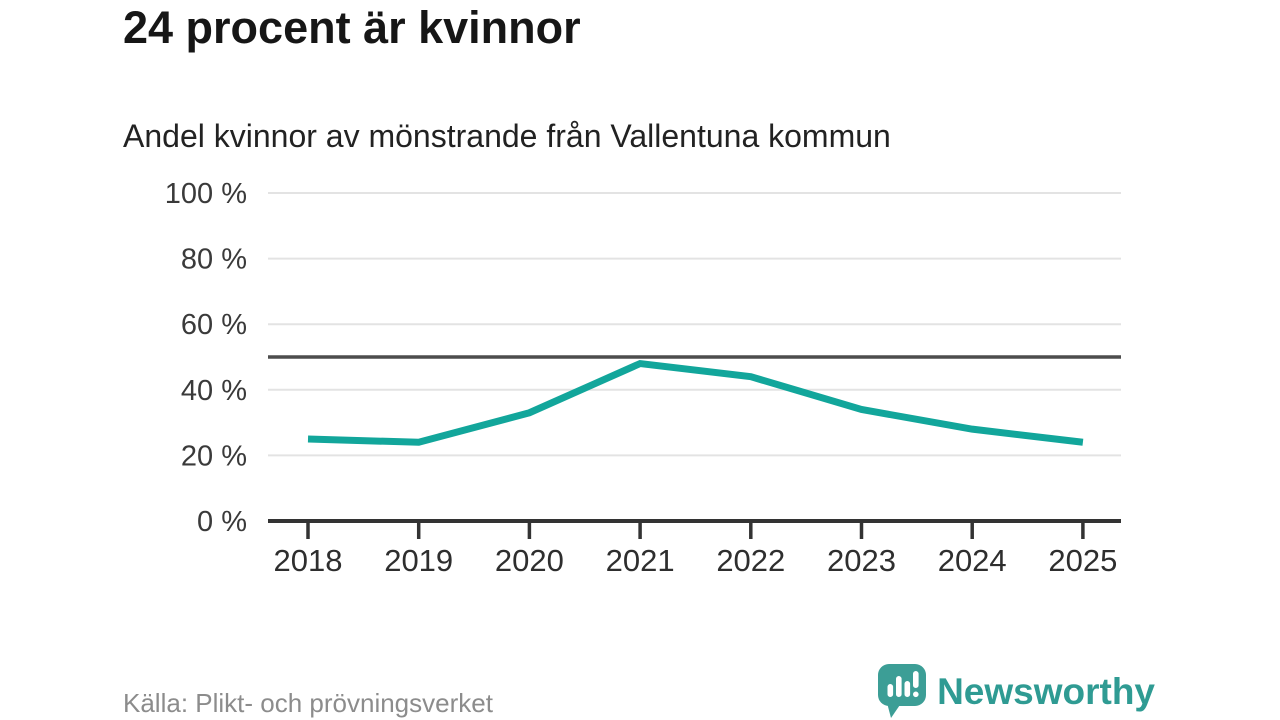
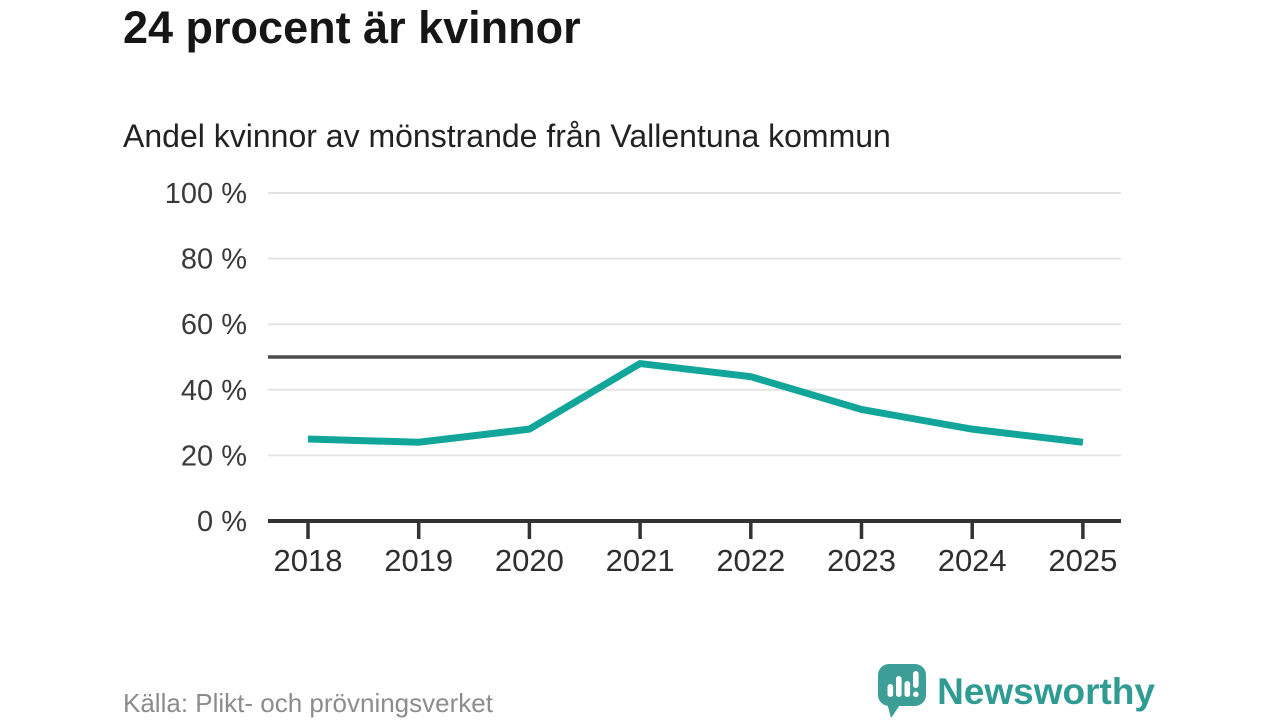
2020: 33% -> 28%
